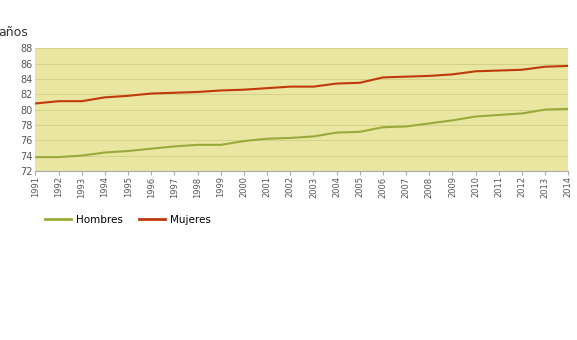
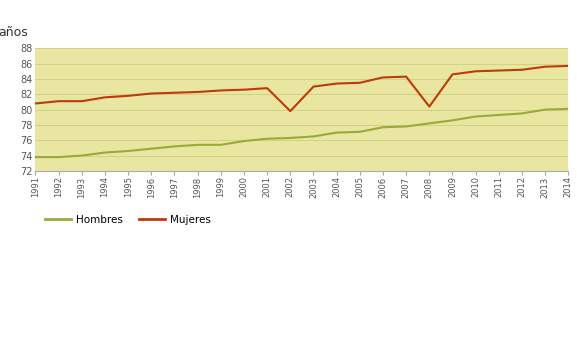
Mujeres/2002: 83.0 -> 79.8
Mujeres/2008: 84.4 -> 80.4
